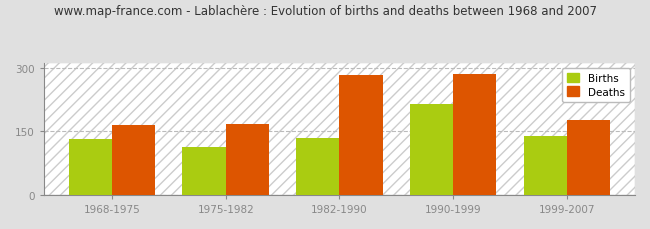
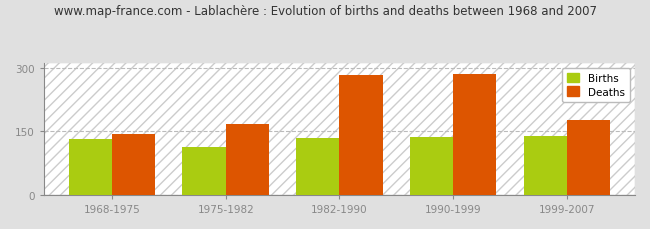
Deaths/1968-1975: 165 -> 143
Births/1990-1999: 215 -> 136
